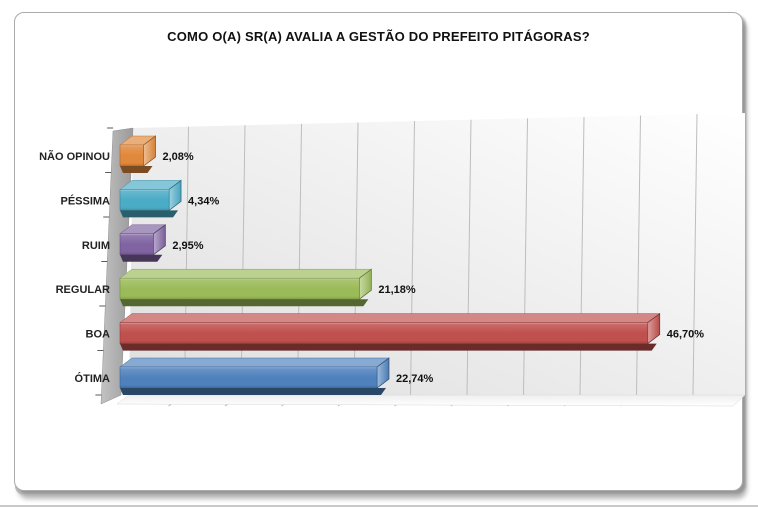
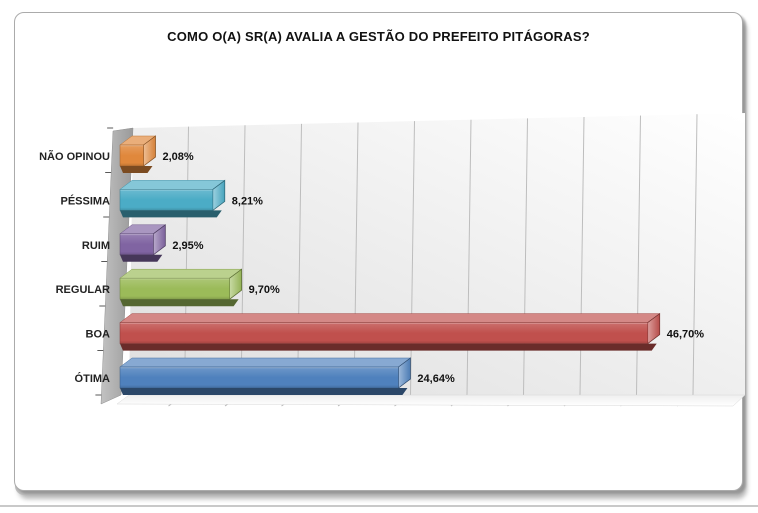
PÉSSIMA: 4,34% -> 8,21%
REGULAR: 21,18% -> 9,70%
ÓTIMA: 22,74% -> 24,64%
